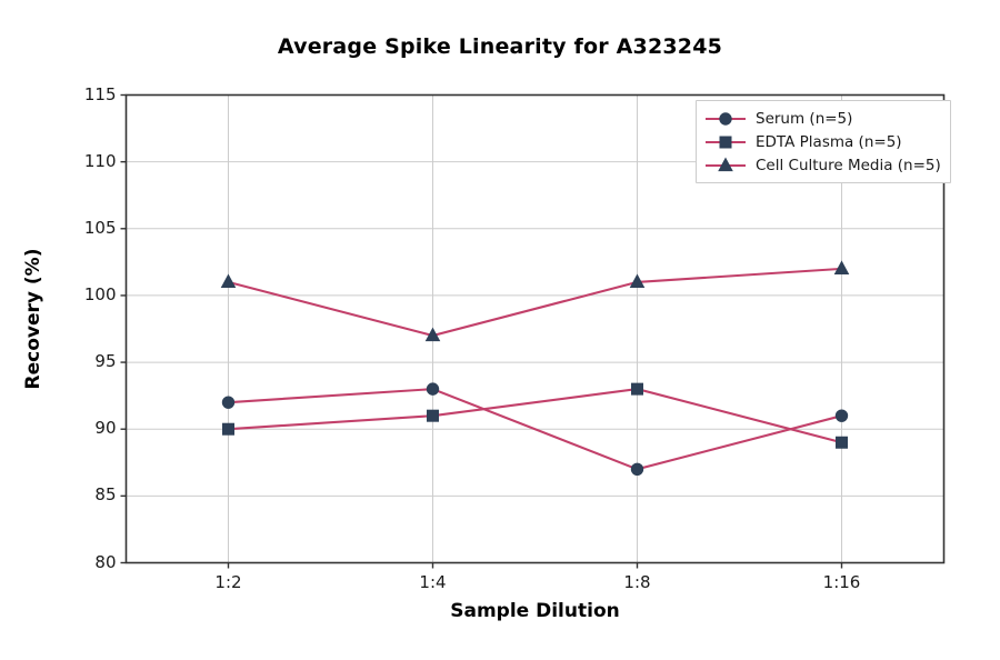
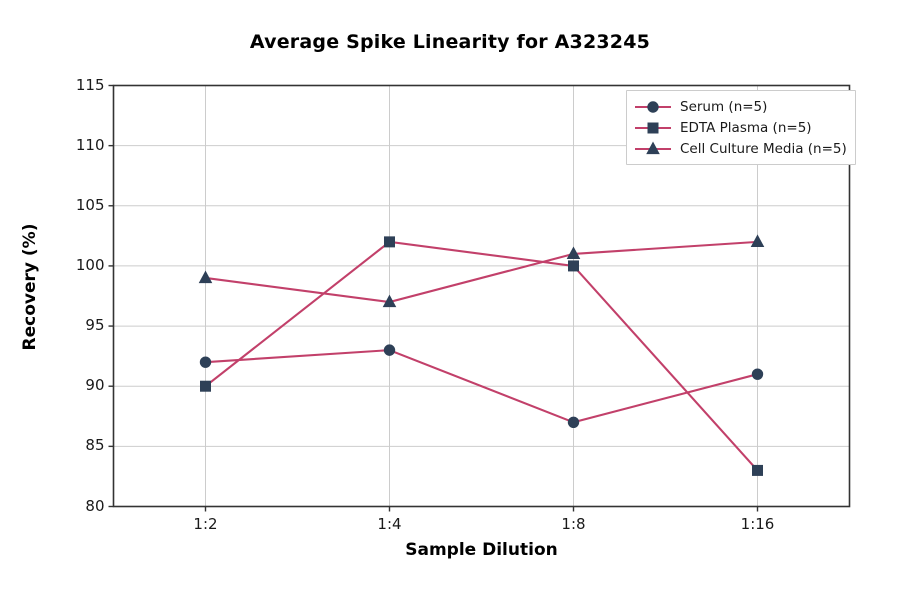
Cell Culture Media (n=5)/1:2: 101 -> 99
EDTA Plasma (n=5)/1:4: 91 -> 102
EDTA Plasma (n=5)/1:8: 93 -> 100
EDTA Plasma (n=5)/1:16: 89 -> 83
